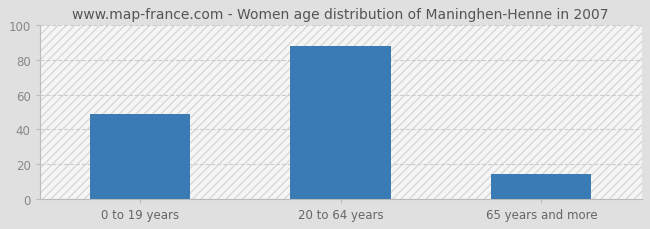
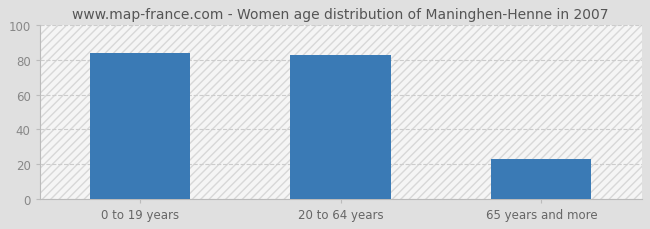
0 to 19 years: 49 -> 84
20 to 64 years: 88 -> 83
65 years and more: 14 -> 23
